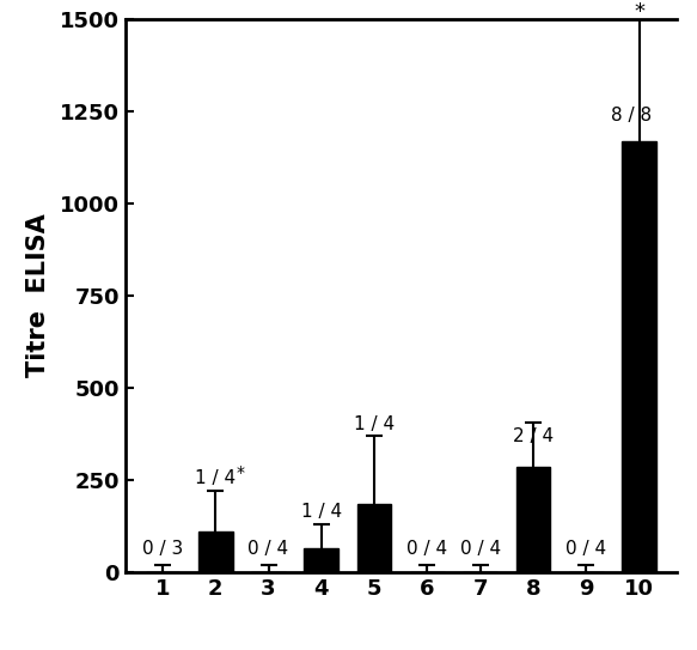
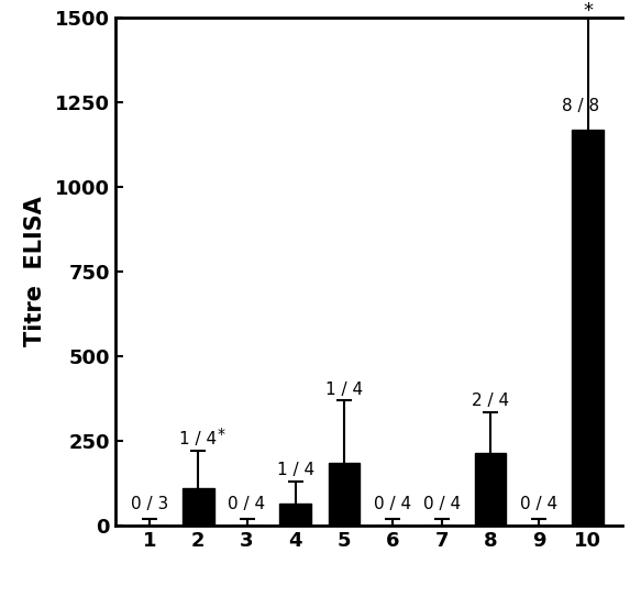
8: 285 -> 215
